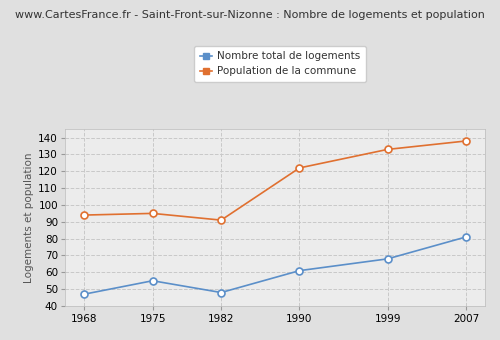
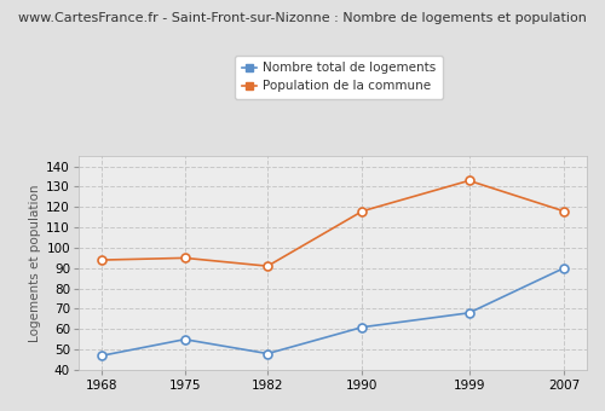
Population de la commune/1990: 122 -> 118
Nombre total de logements/2007: 81 -> 90
Population de la commune/2007: 138 -> 118
